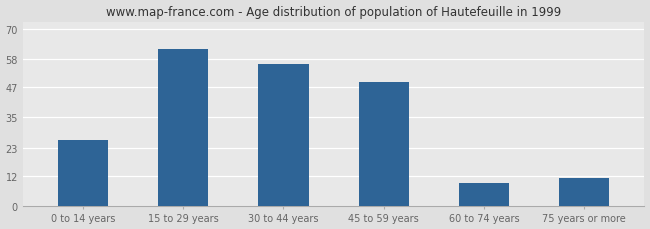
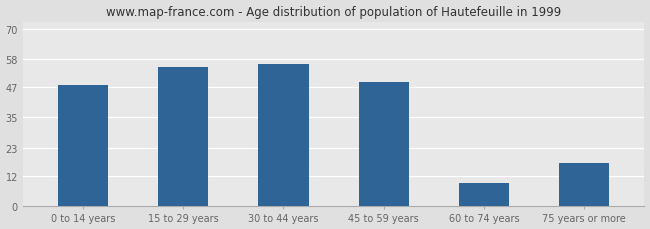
0 to 14 years: 26 -> 48
15 to 29 years: 62 -> 55
75 years or more: 11 -> 17
